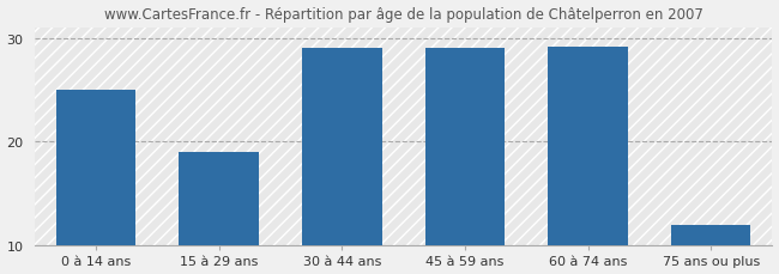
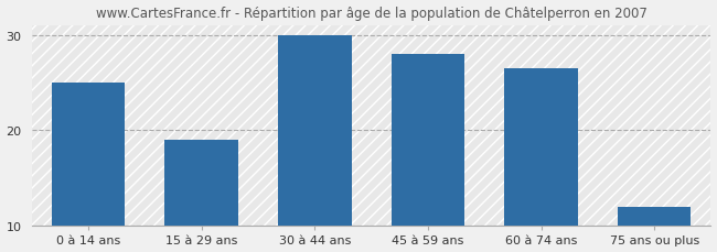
30 à 44 ans: 29.0 -> 30.0
45 à 59 ans: 29.0 -> 28.0
60 à 74 ans: 29.2 -> 26.5
